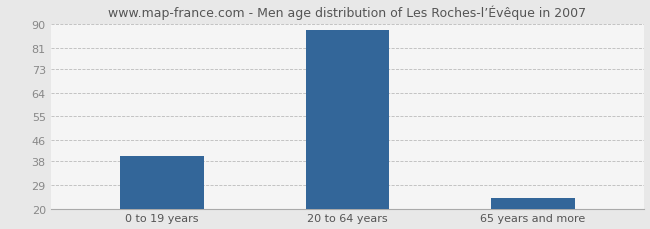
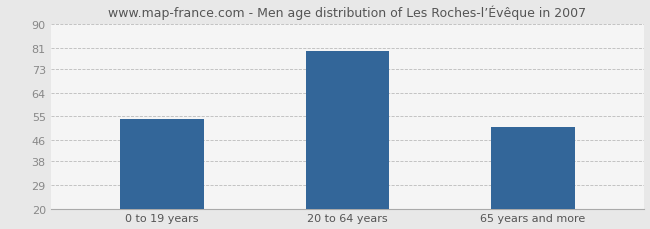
0 to 19 years: 40 -> 54
20 to 64 years: 88 -> 80
65 years and more: 24 -> 51
